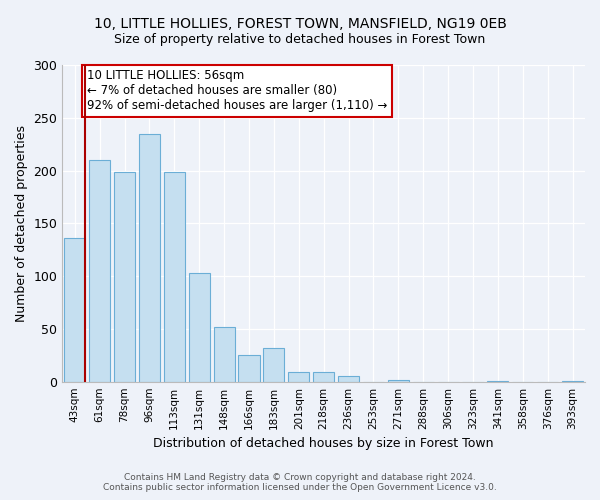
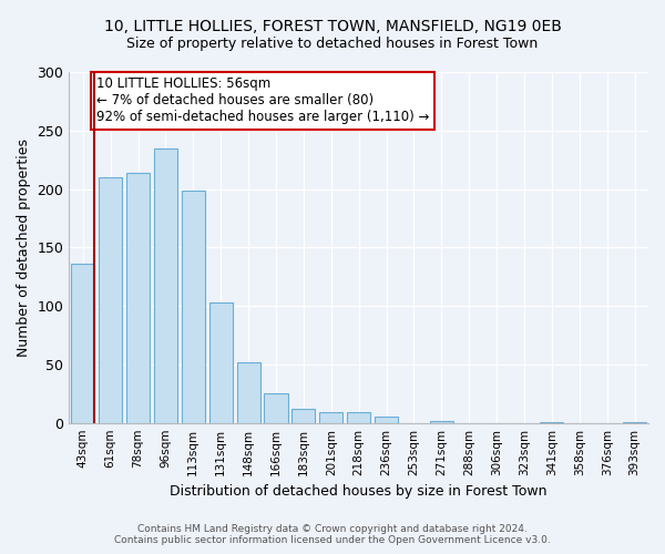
78sqm: 199 -> 214
183sqm: 32 -> 12
